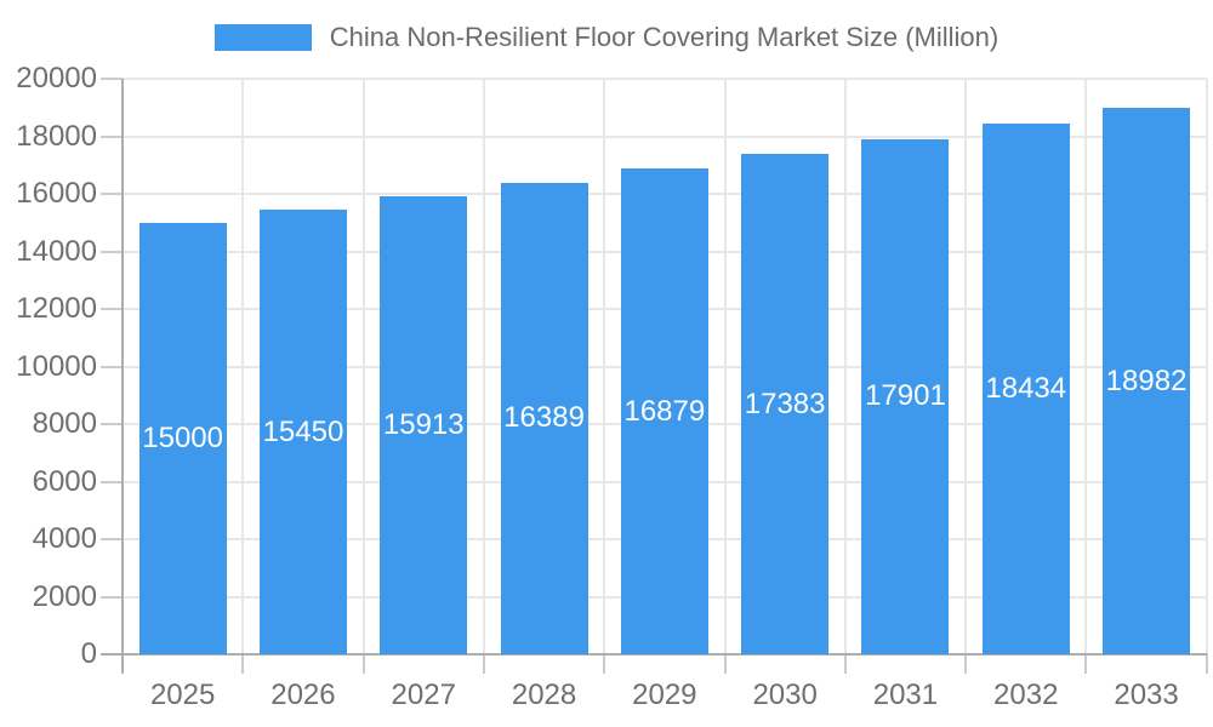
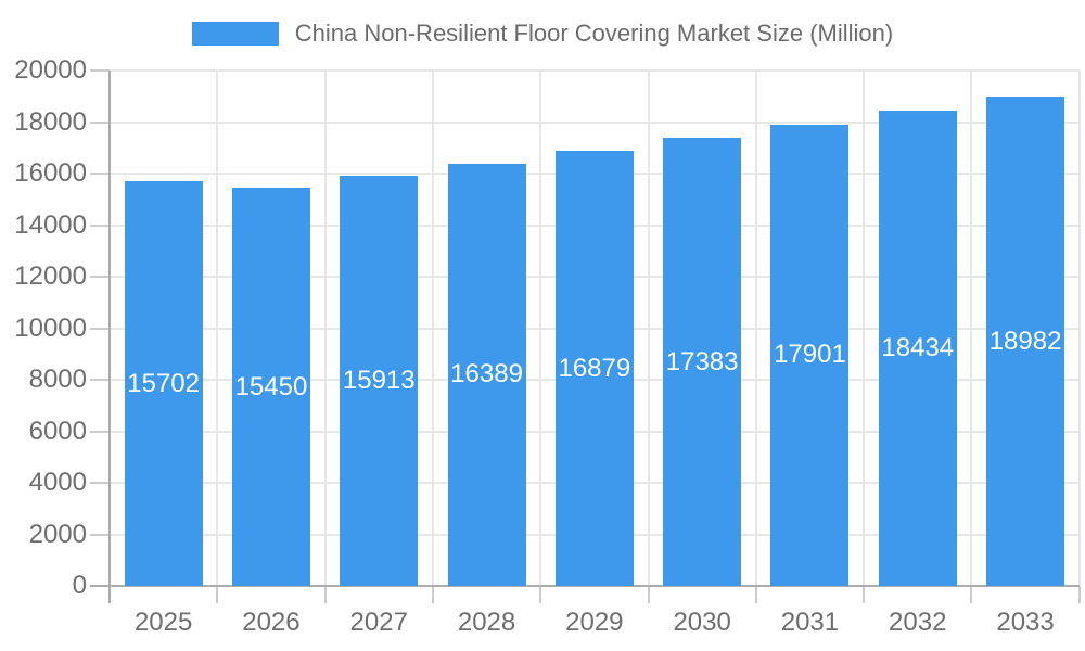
2025: 15000 -> 15702
